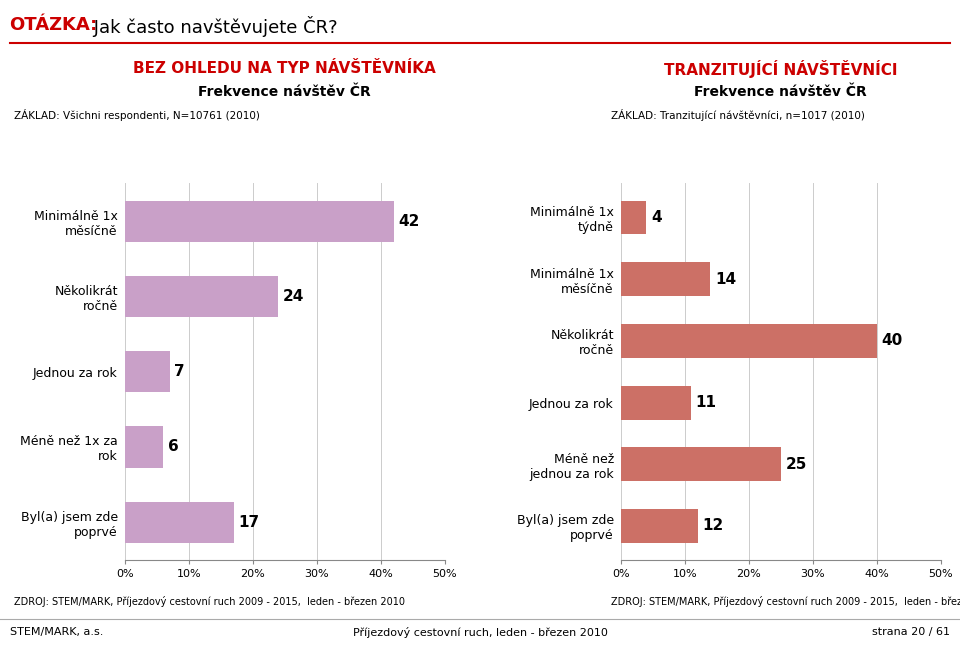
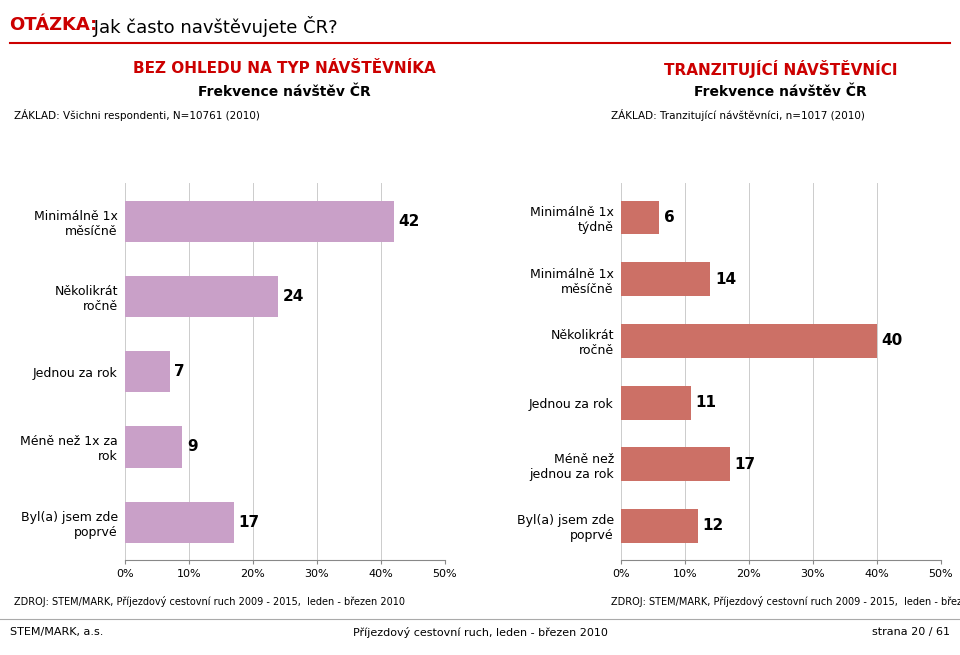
Méně než 1x za rok: 6 -> 9
Minimálně 1x týdně: 4 -> 6
Méně než jednou za rok: 25 -> 17
